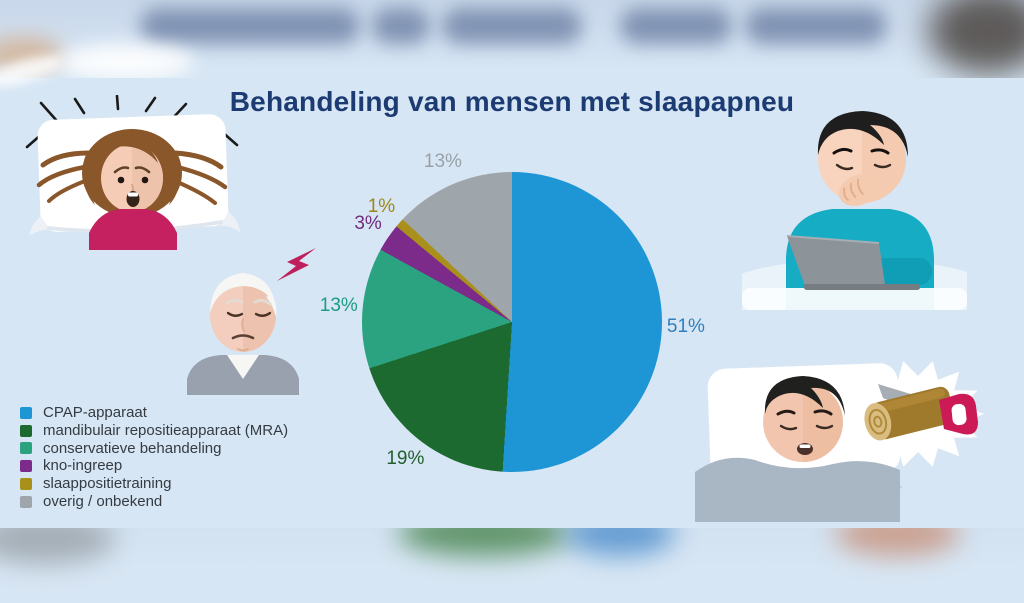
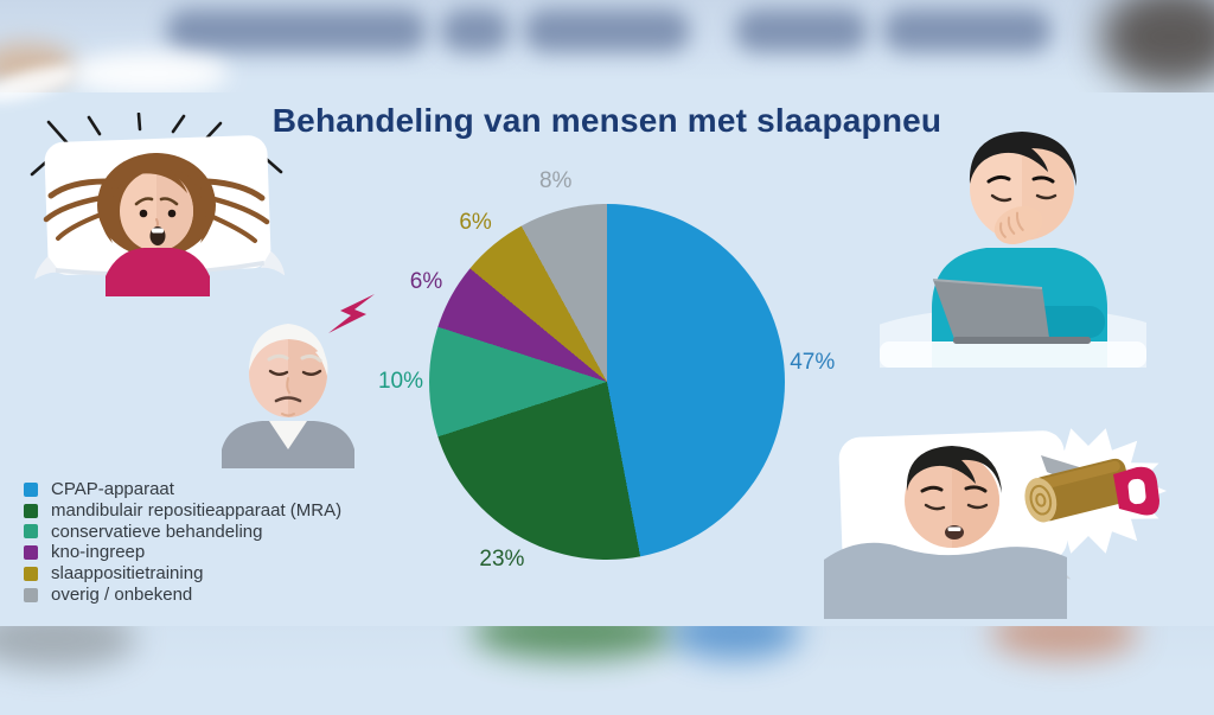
CPAP-apparaat: 51% -> 47%
mandibulair repositieapparaat (MRA): 19% -> 23%
conservatieve behandeling: 13% -> 10%
kno-ingreep: 3% -> 6%
slaappositietraining: 1% -> 6%
overig / onbekend: 13% -> 8%
